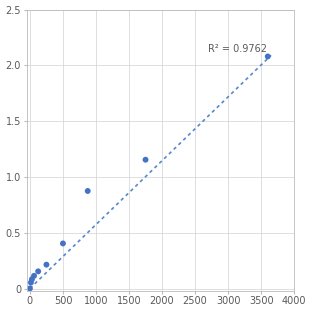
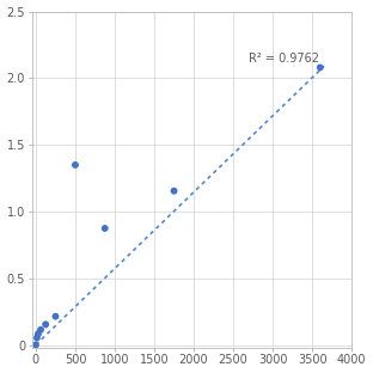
500: 0.41 -> 1.35
